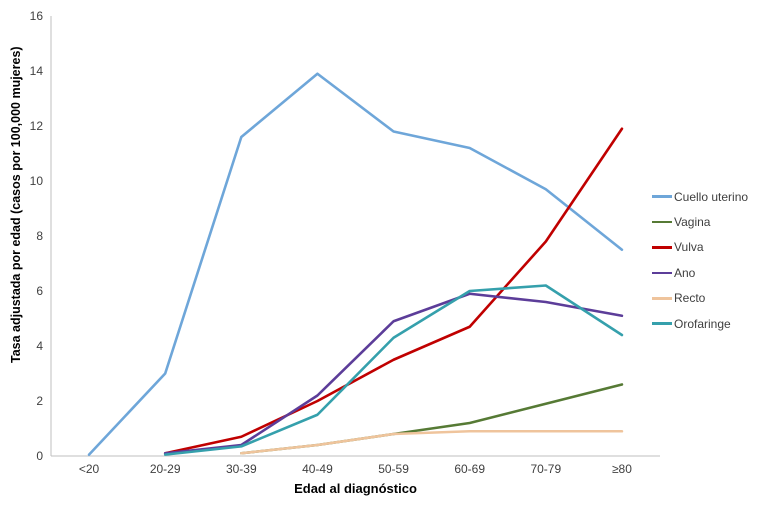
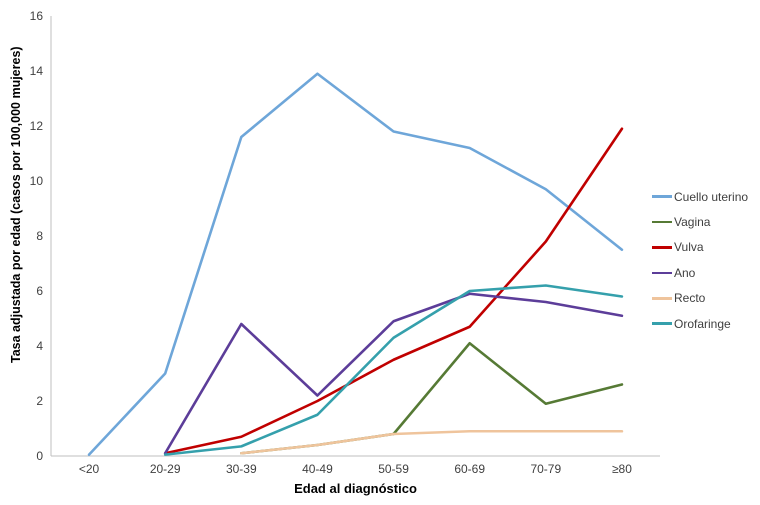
Ano/30-39: 0.4 -> 4.8
Vagina/60-69: 1.2 -> 4.1
Orofaringe/≥80: 4.4 -> 5.8
